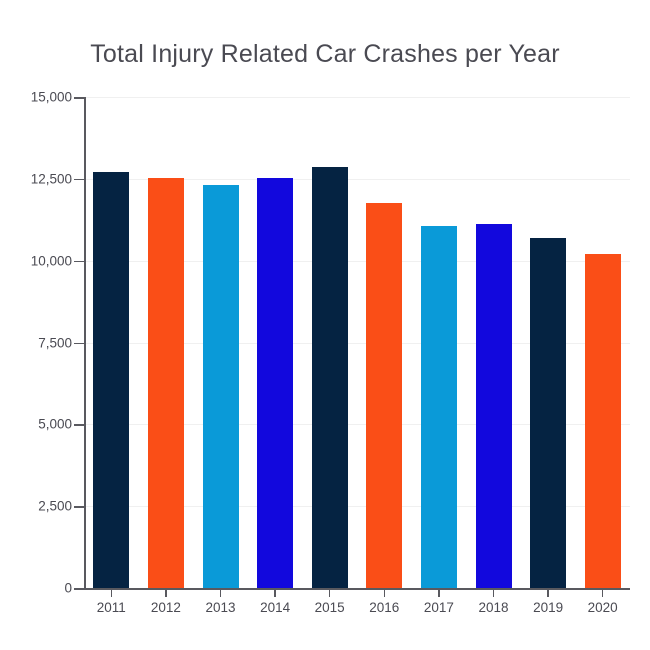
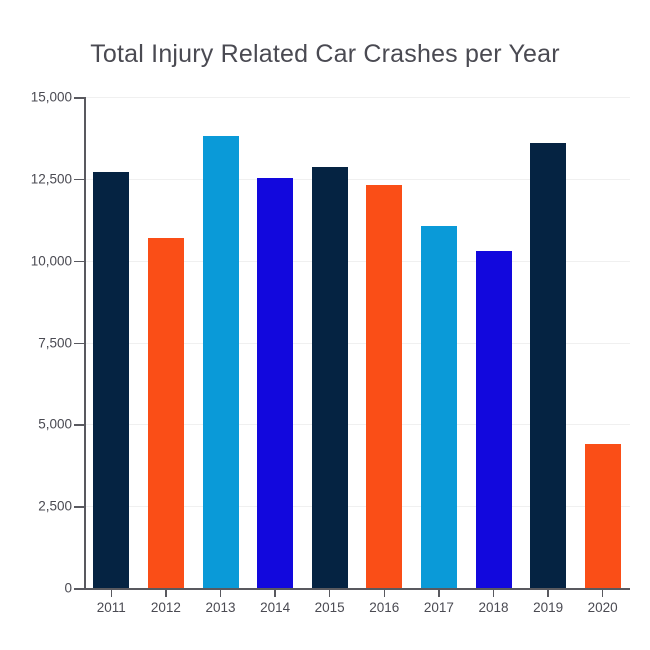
2012: 12500 -> 10700
2013: 12300 -> 13800
2016: 11800 -> 12300
2018: 11100 -> 10300
2019: 10700 -> 13600
2020: 10200 -> 4400
